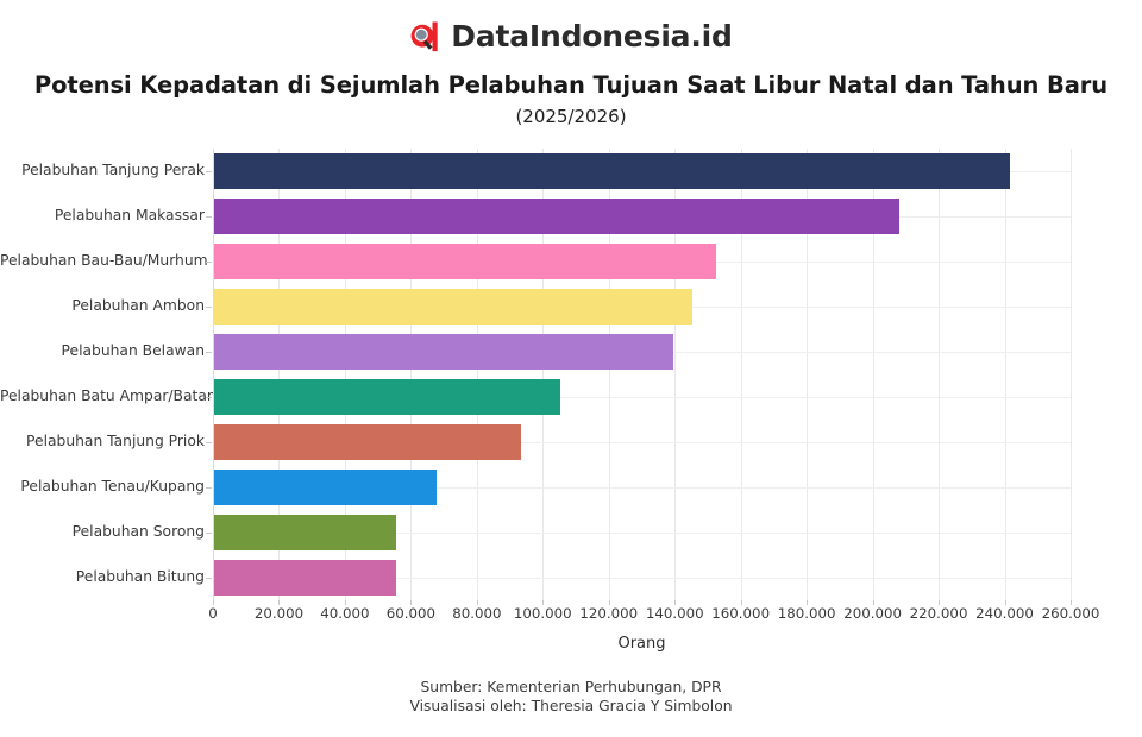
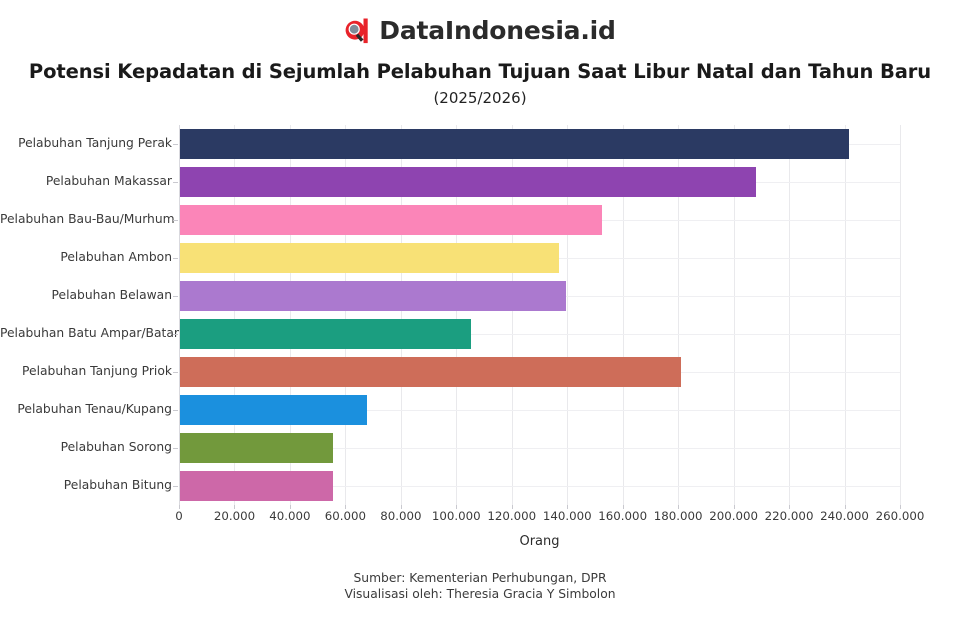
Pelabuhan Ambon: 145000 -> 137000
Pelabuhan Tanjung Priok: 93000 -> 181000
